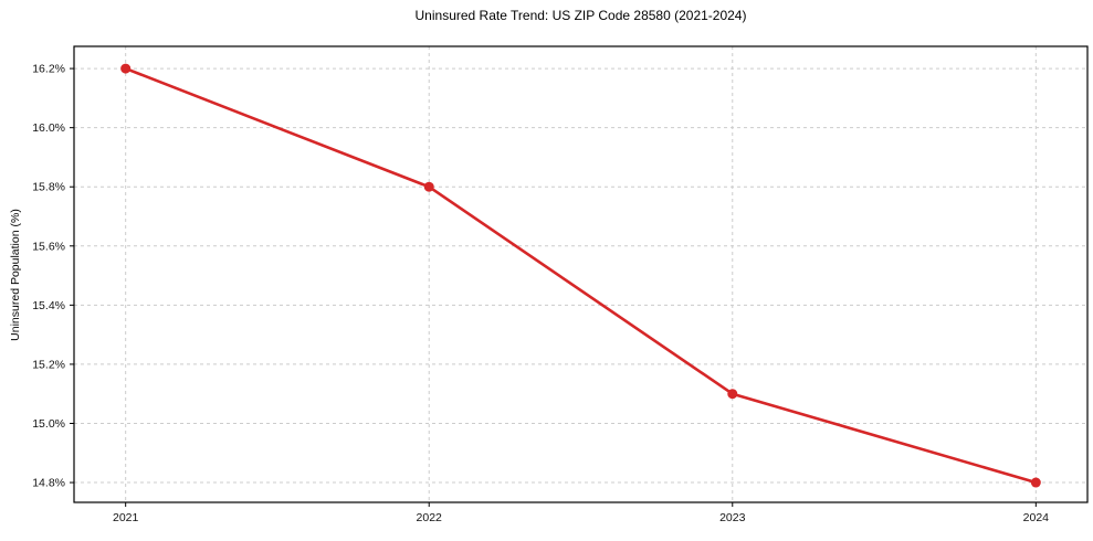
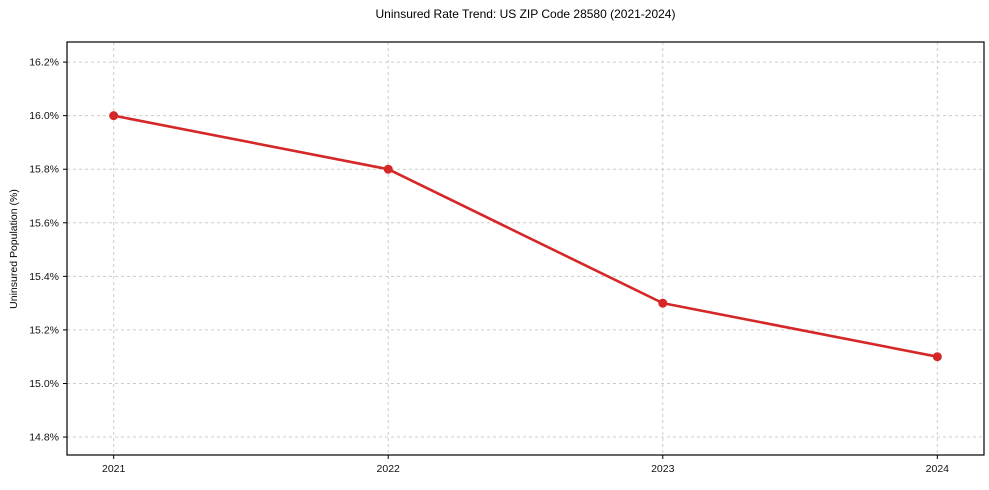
2021: 16.2% -> 16.0%
2023: 15.1% -> 15.3%
2024: 14.8% -> 15.1%
